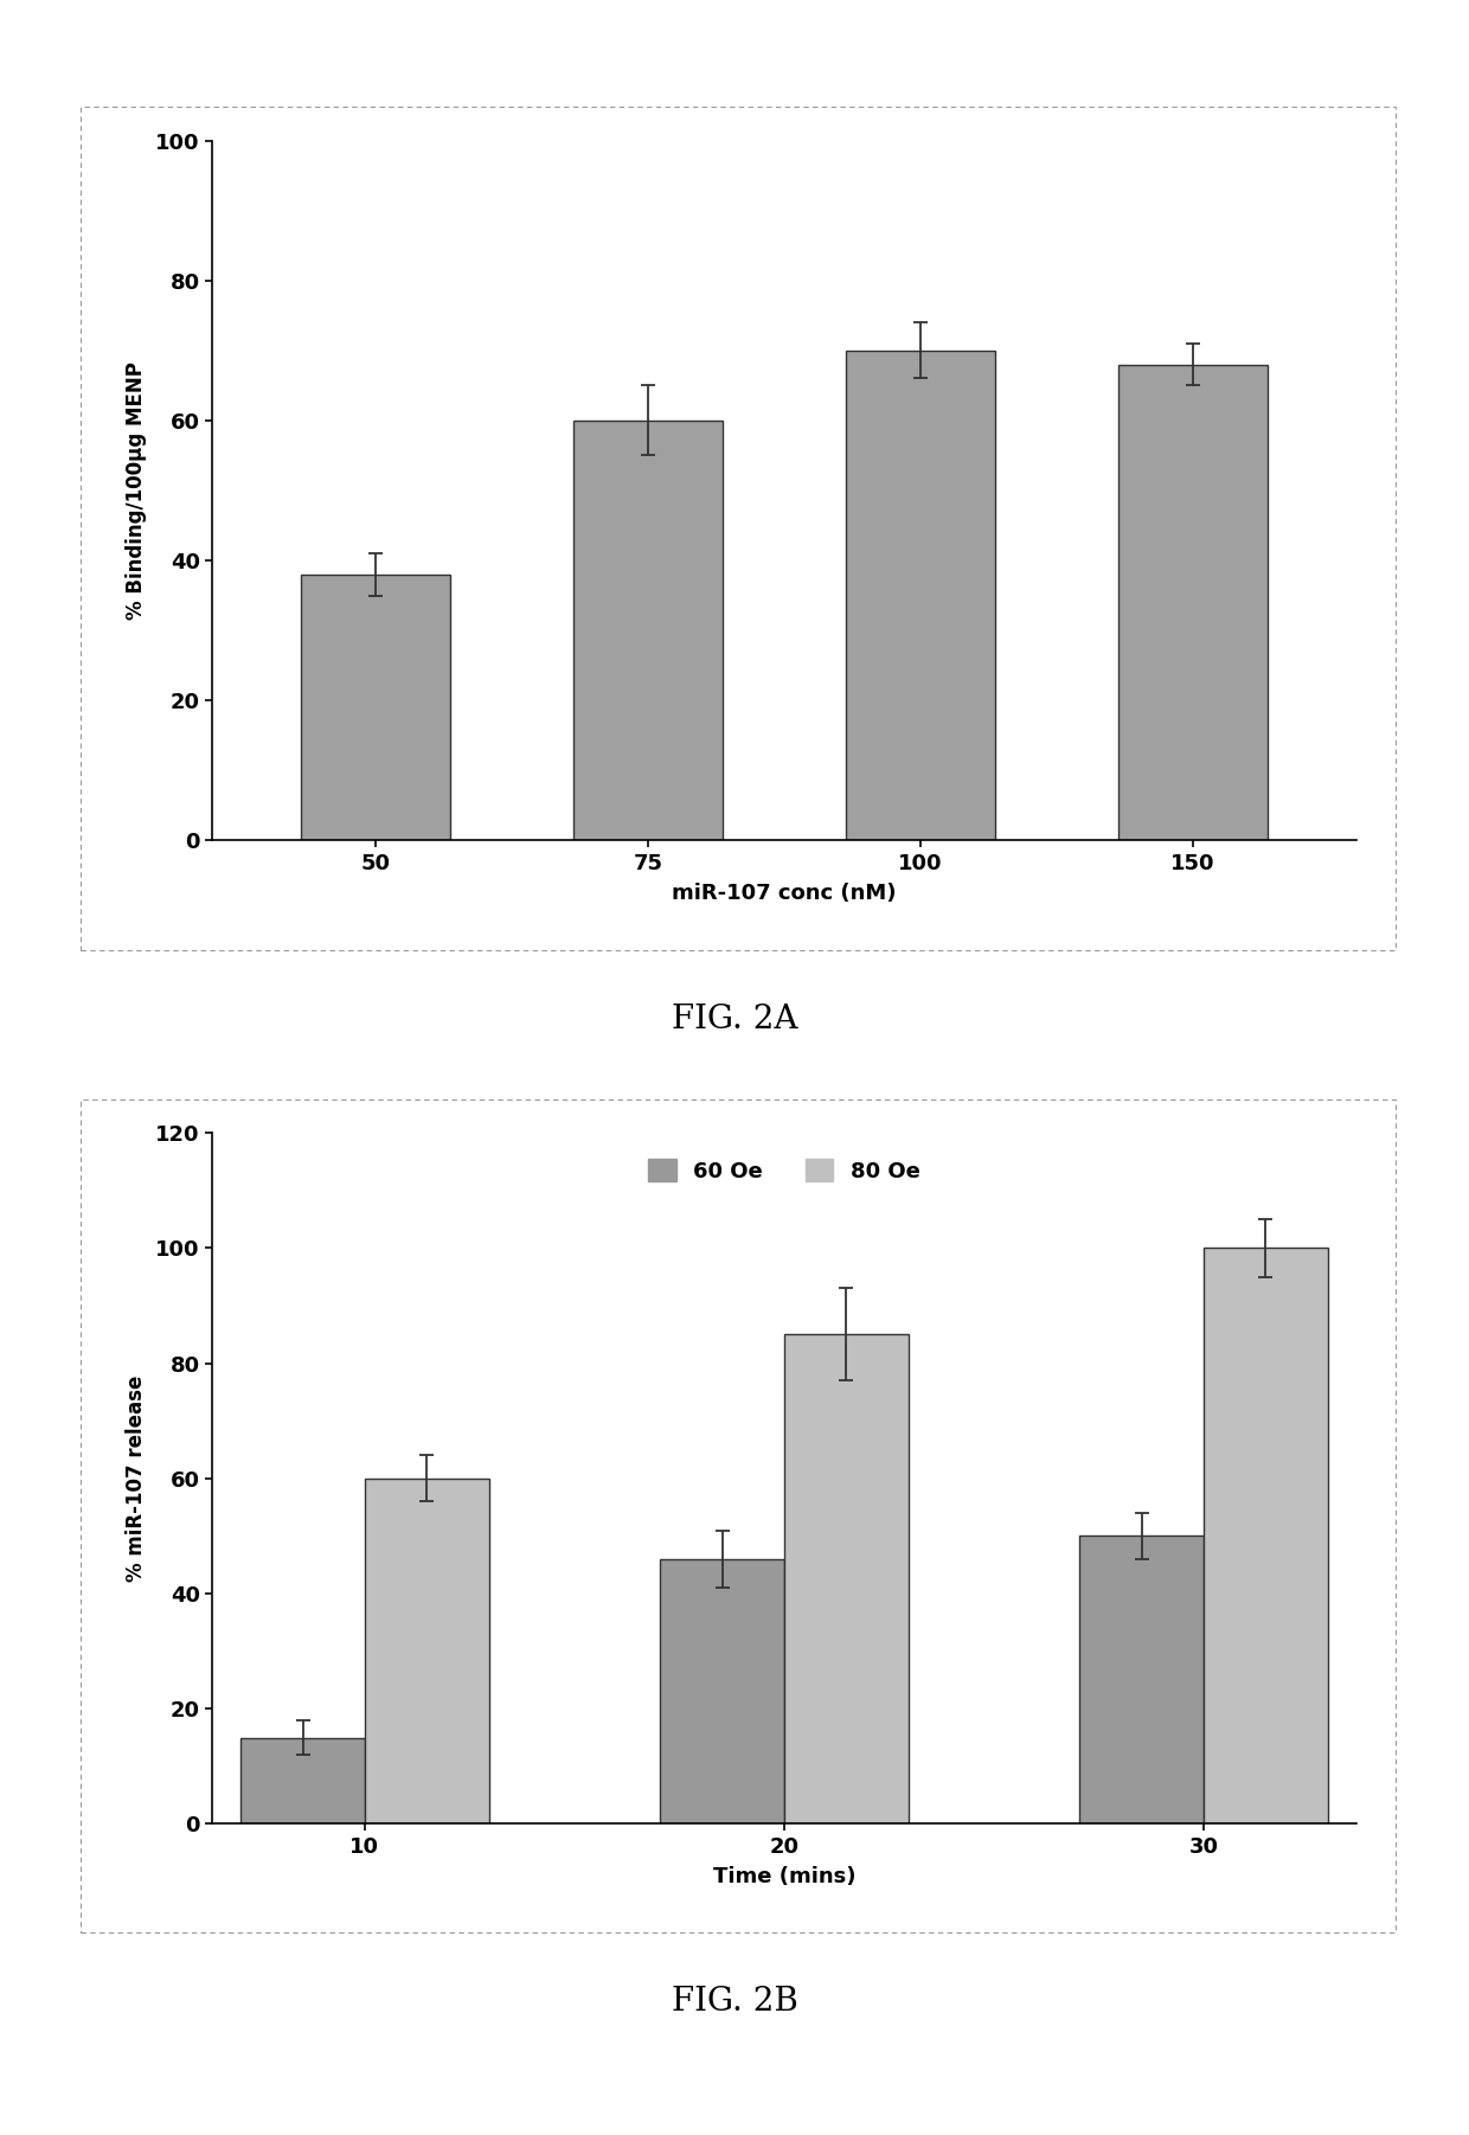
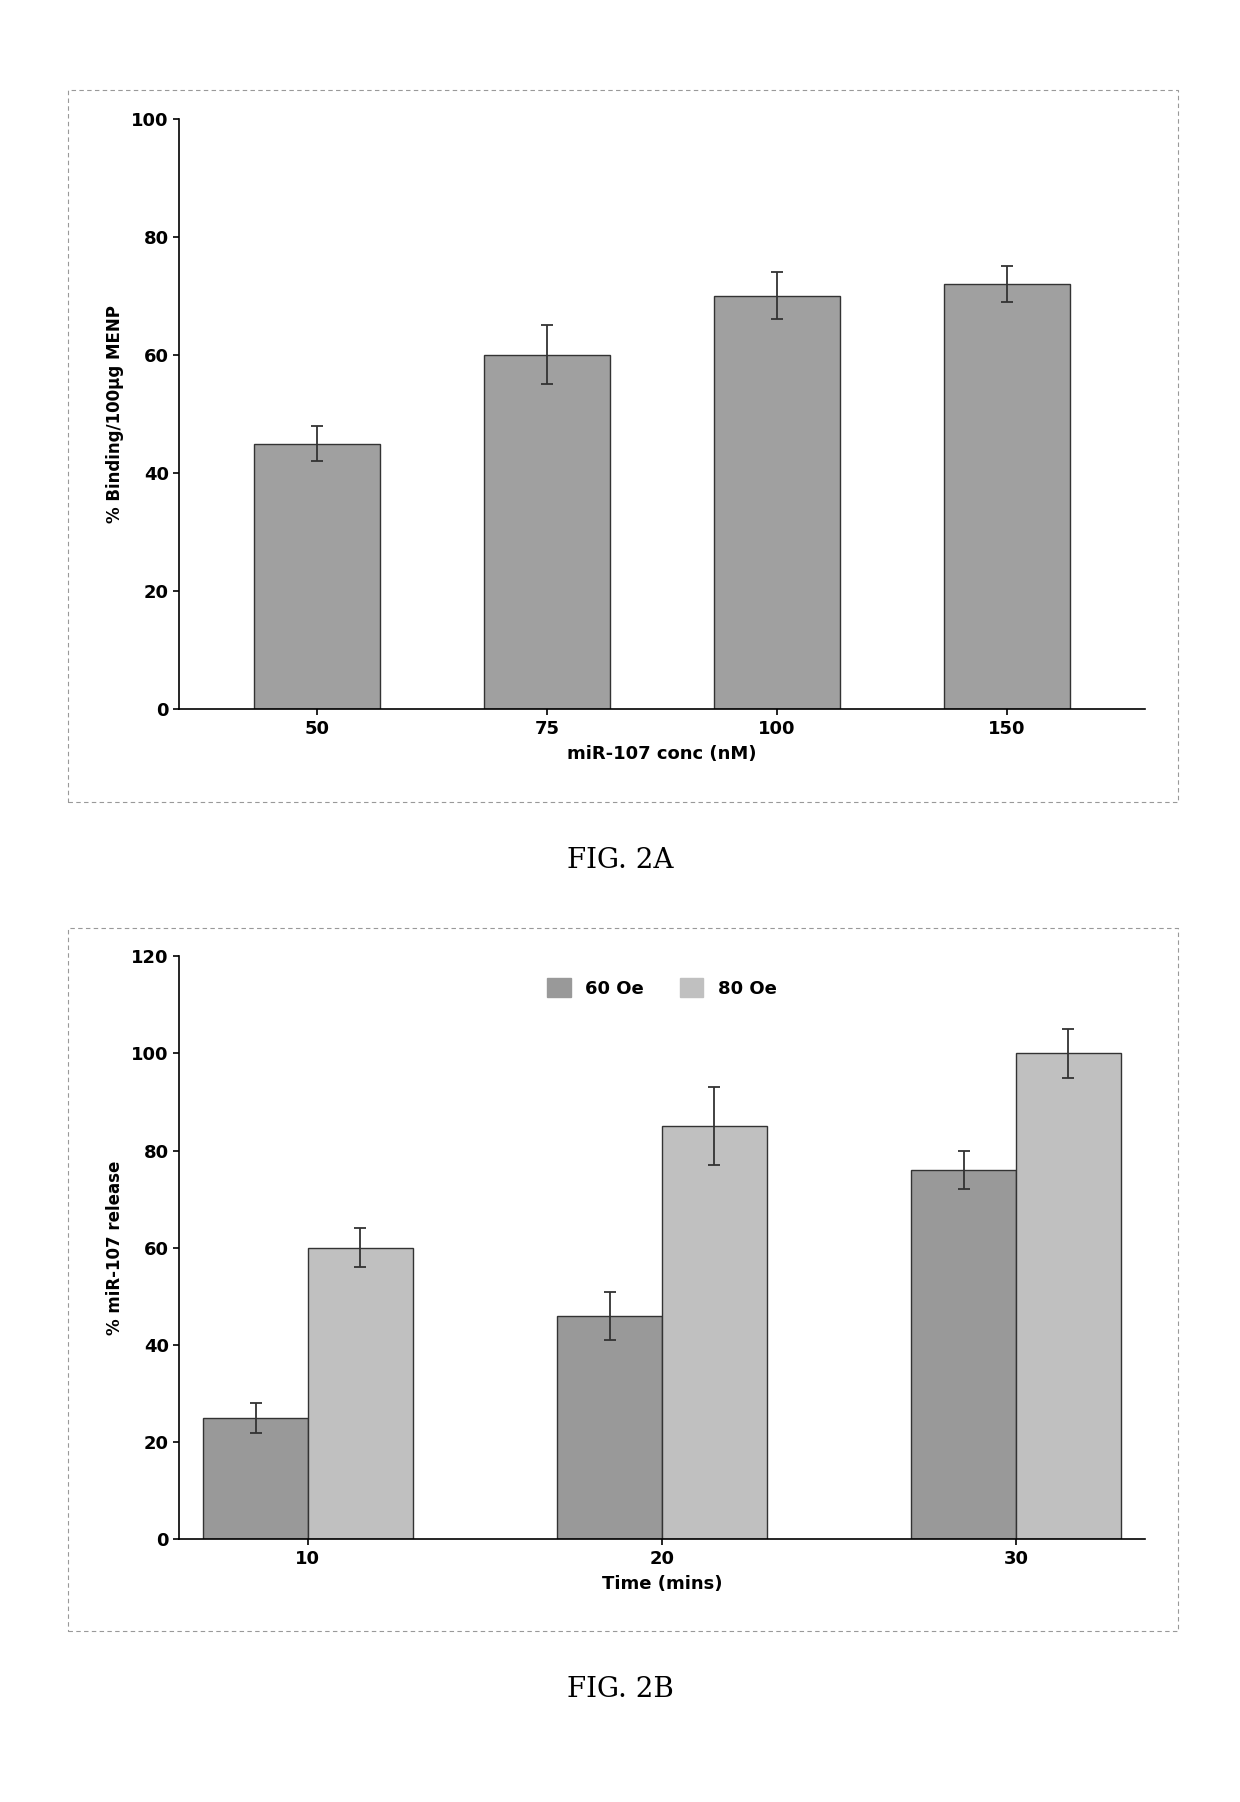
50: 38 -> 45
150: 68 -> 72
60 Oe/10: 15 -> 25
60 Oe/30: 50 -> 76
